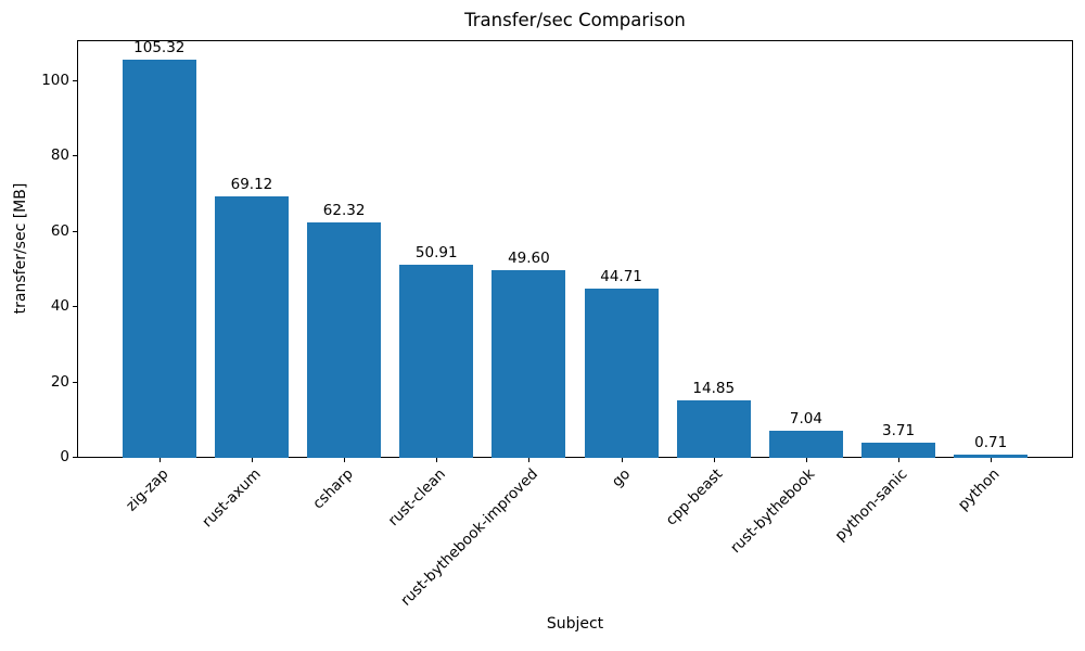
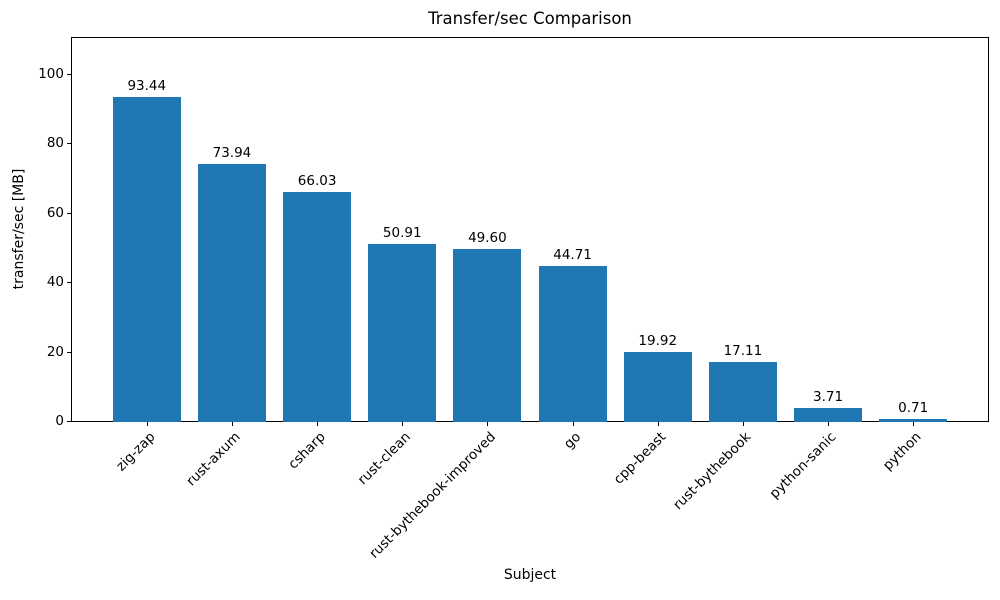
zig-zap: 105.32 -> 93.44
rust-axum: 69.12 -> 73.94
csharp: 62.32 -> 66.03
cpp-beast: 14.85 -> 19.92
rust-bythebook: 7.04 -> 17.11
